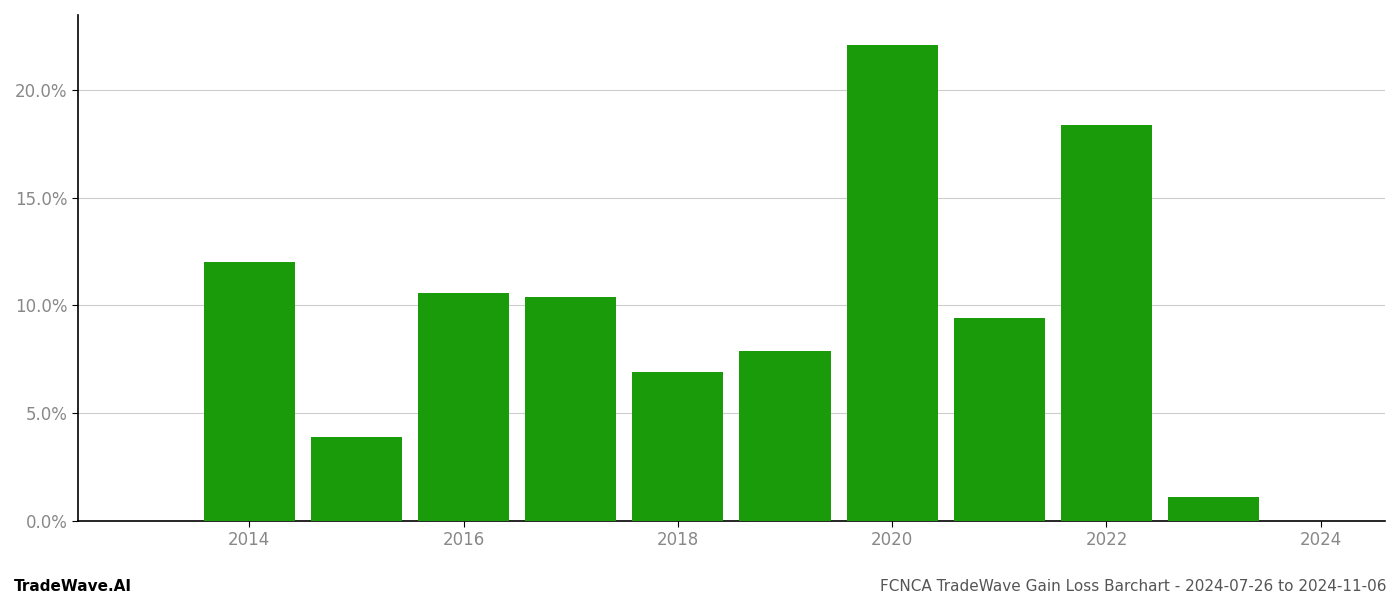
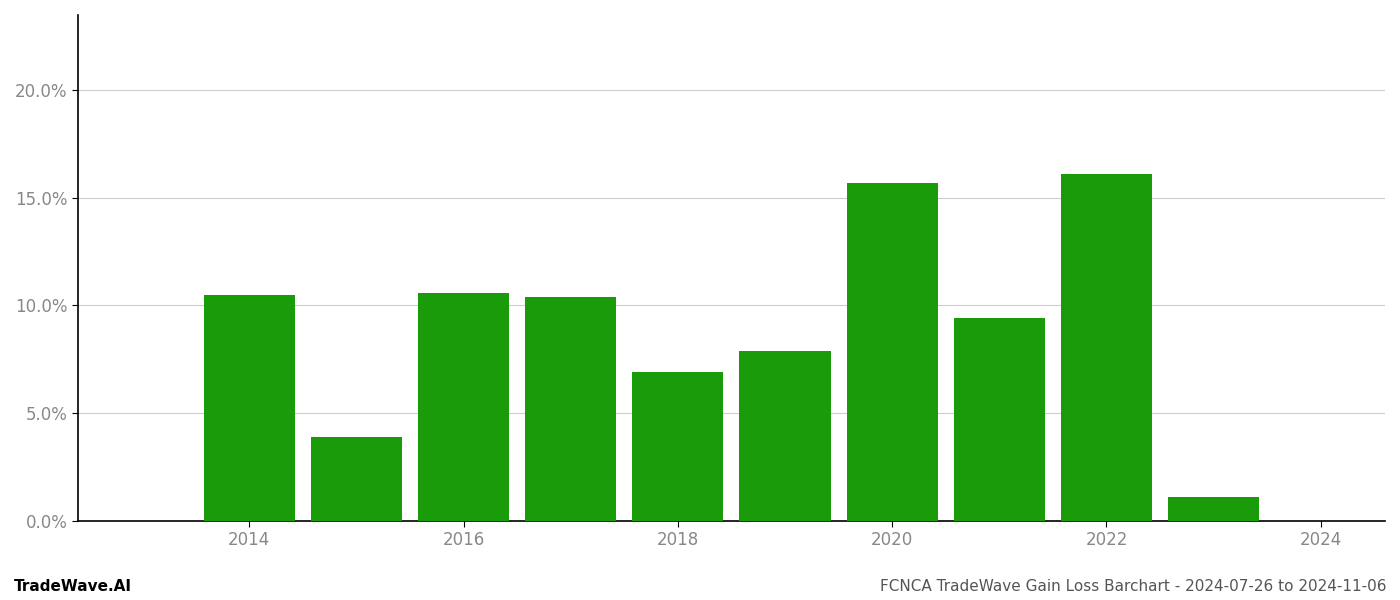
2014: 12.0% -> 10.5%
2020: 22.1% -> 15.7%
2022: 18.4% -> 16.1%
